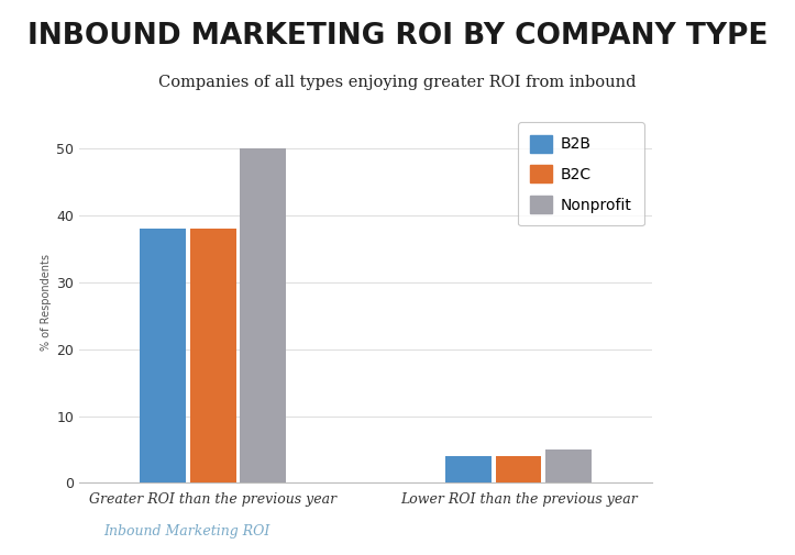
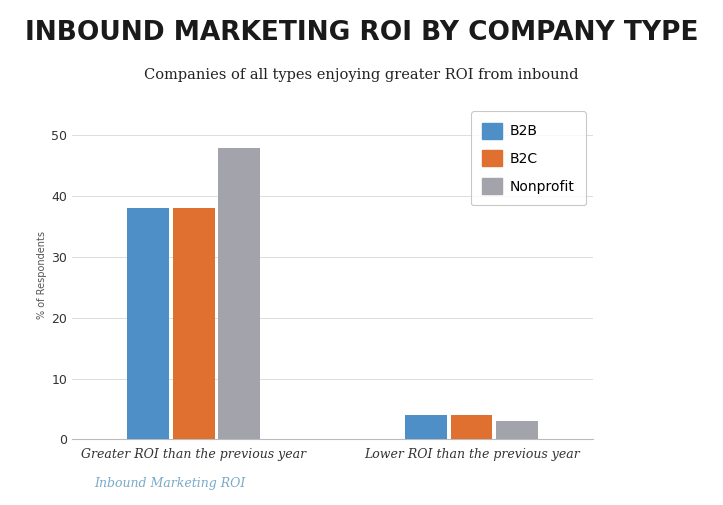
Nonprofit/Greater ROI than the previous year: 50 -> 48
Nonprofit/Lower ROI than the previous year: 5 -> 3
